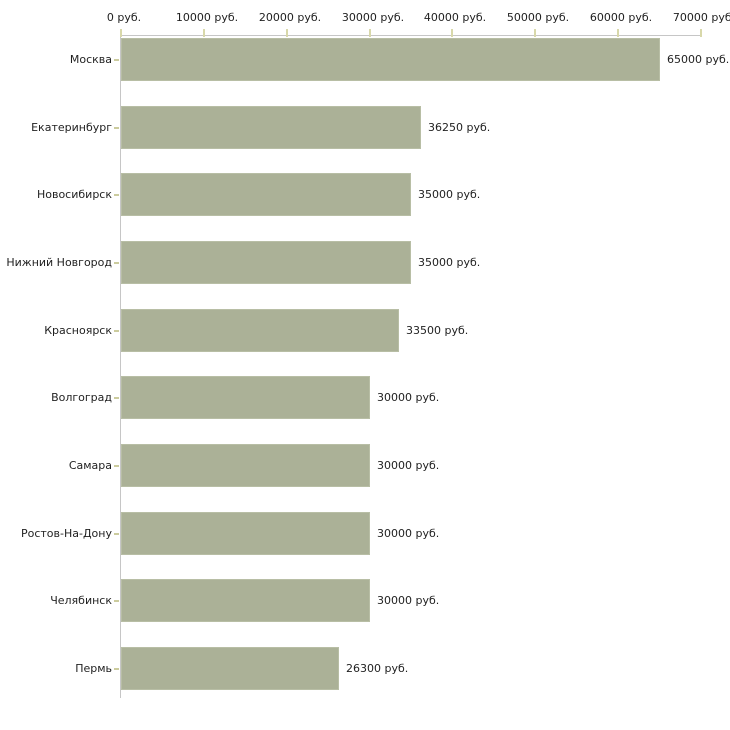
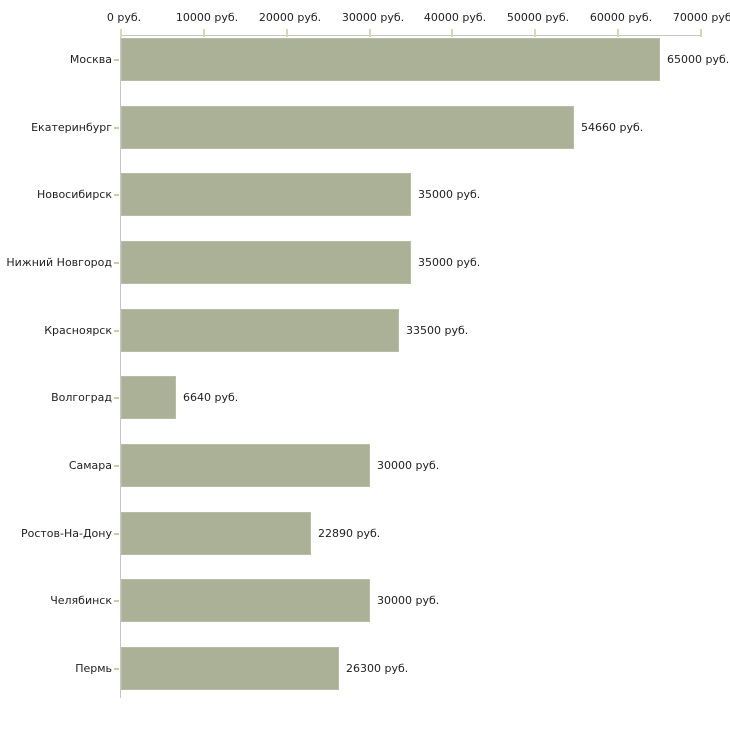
Екатеринбург: 36250 -> 54660
Волгоград: 30000 -> 6640
Ростов-На-Дону: 30000 -> 22890
